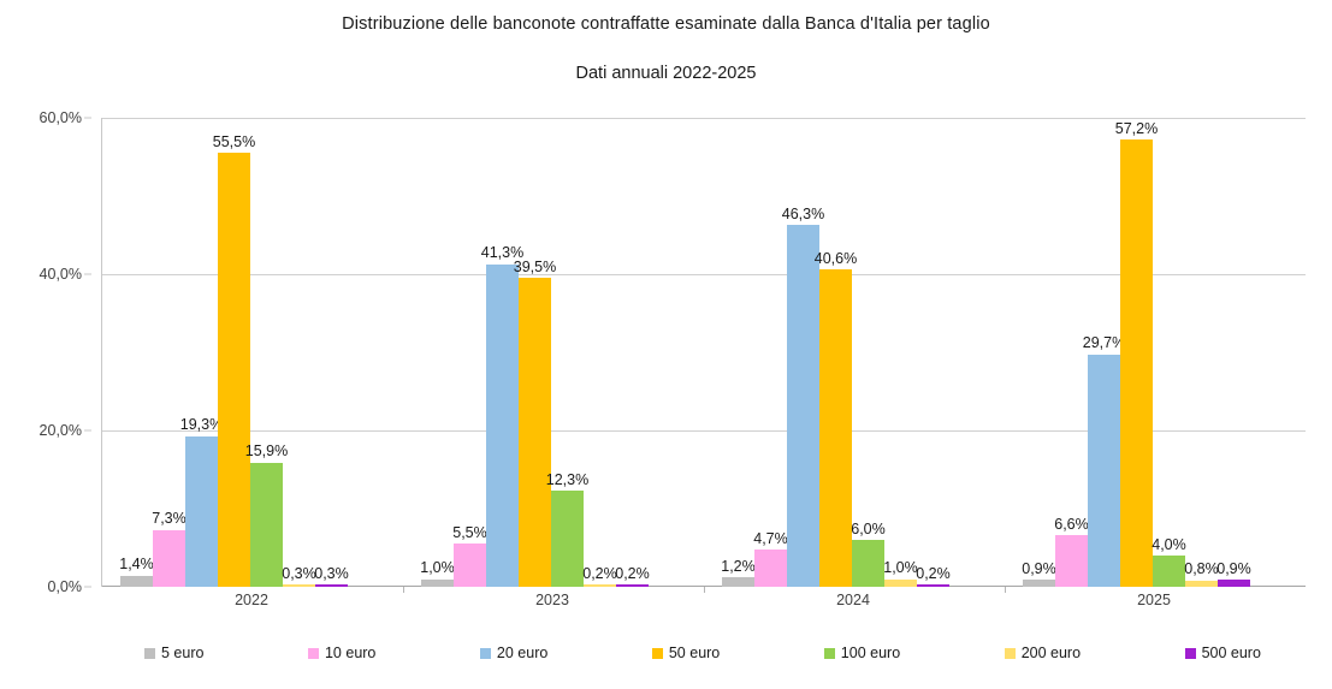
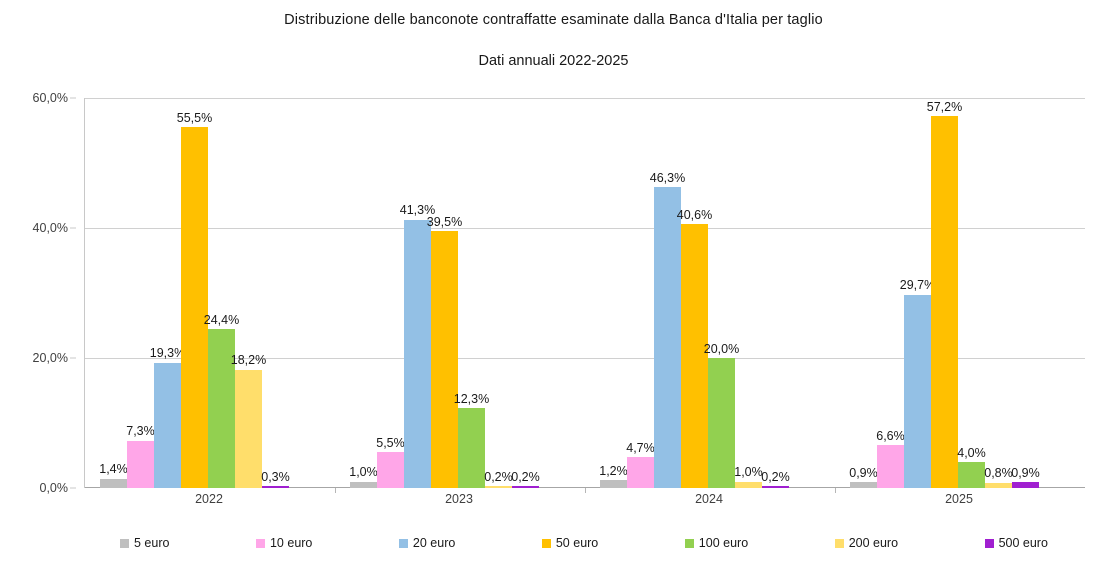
100 euro/2022: 15,9% -> 24,4%
200 euro/2022: 0,3% -> 18,2%
100 euro/2024: 6,0% -> 20,0%
